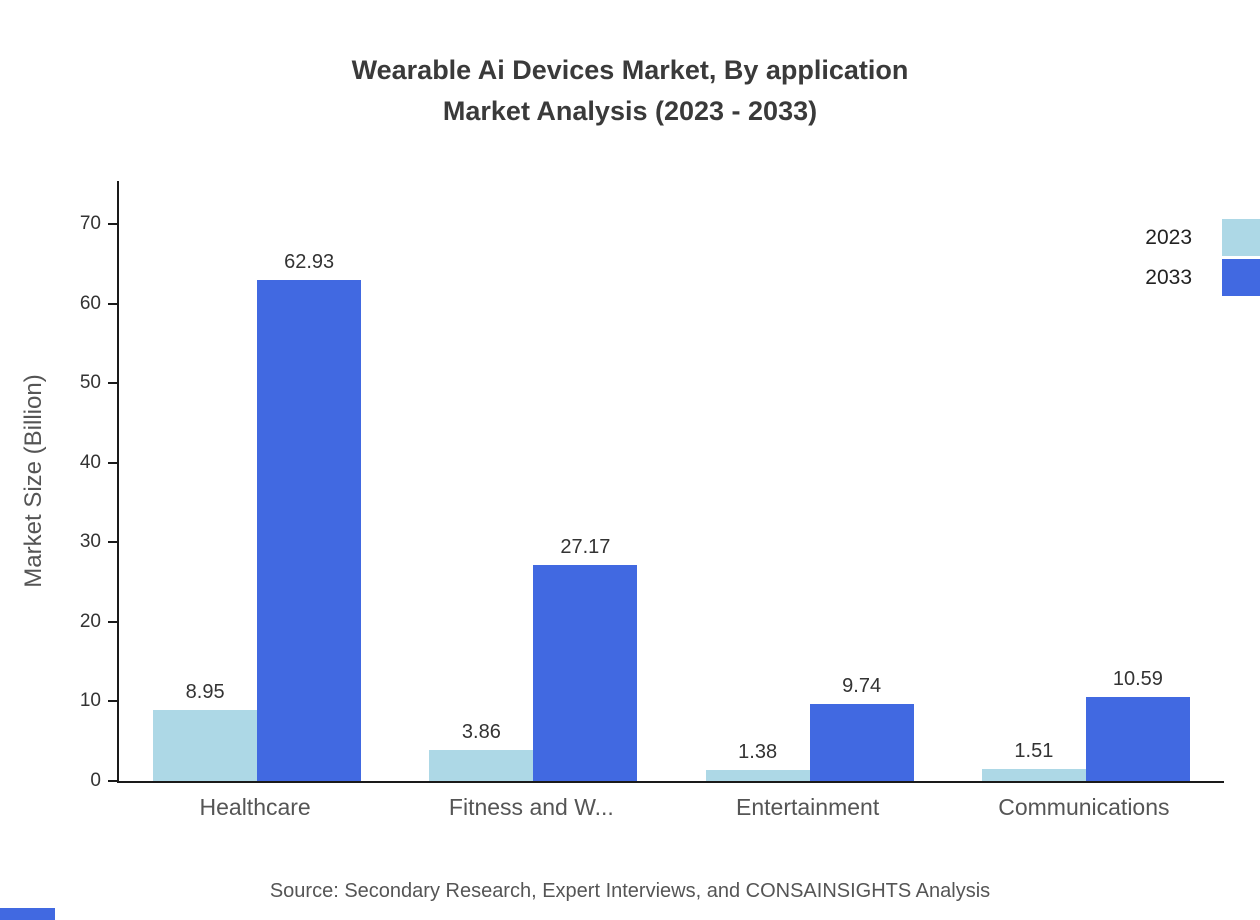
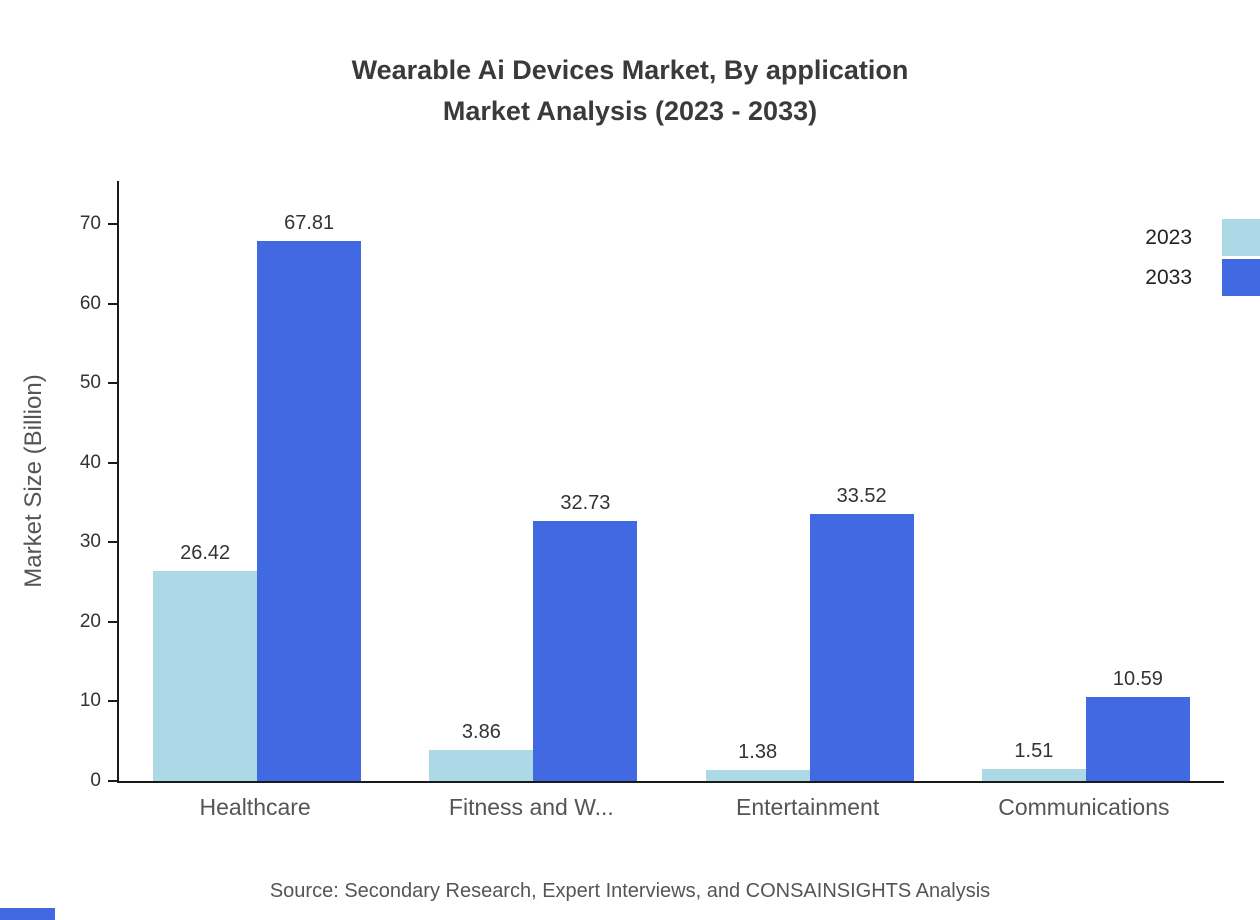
2023/Healthcare: 8.95 -> 26.42
2033/Healthcare: 62.93 -> 67.81
2033/Fitness and W...: 27.17 -> 32.73
2033/Entertainment: 9.74 -> 33.52
